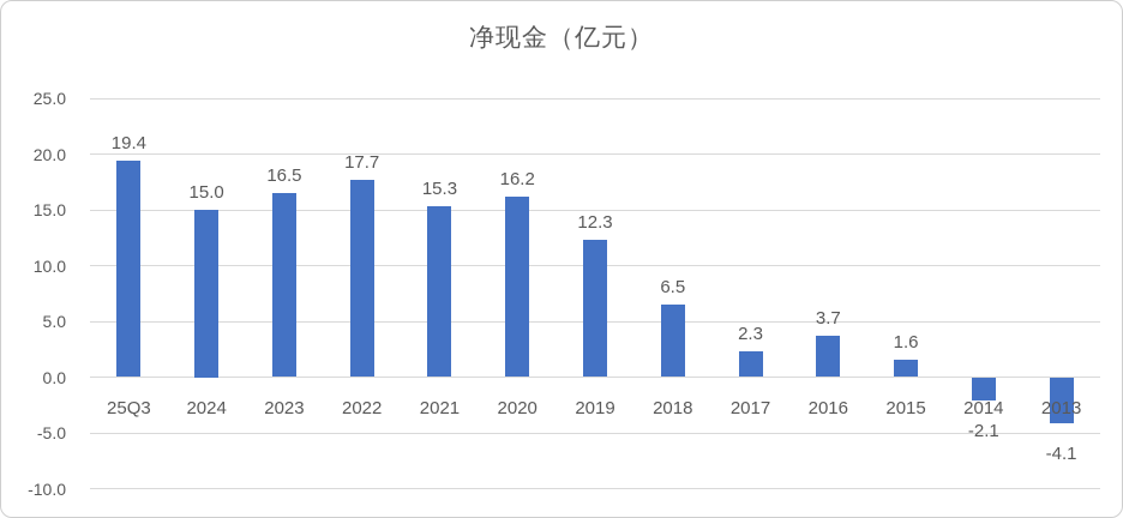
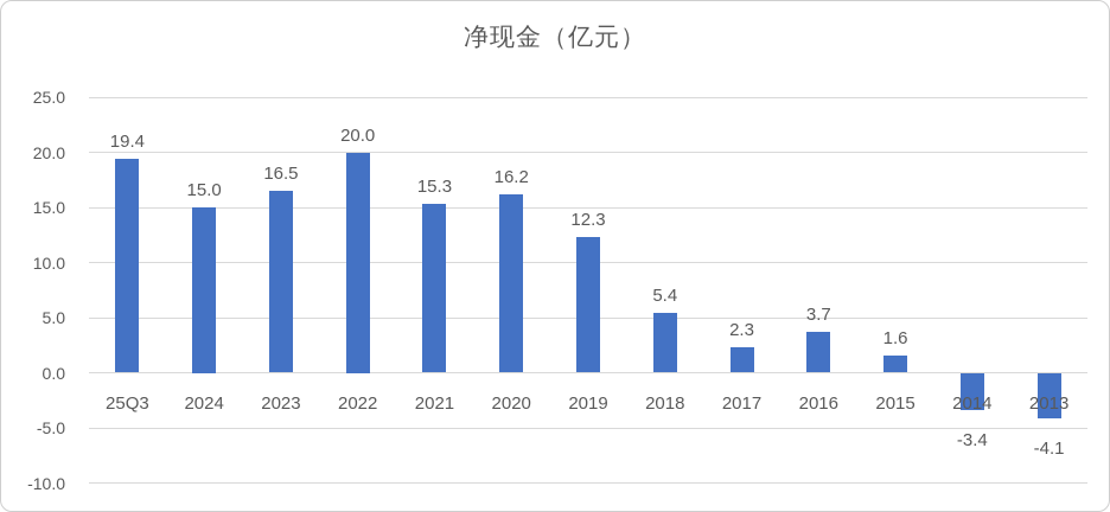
2022: 17.7 -> 20.0
2018: 6.5 -> 5.4
2014: -2.1 -> -3.4
